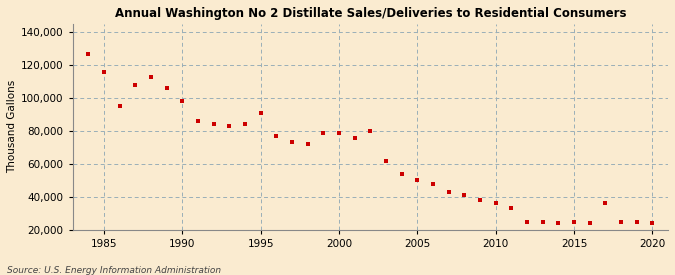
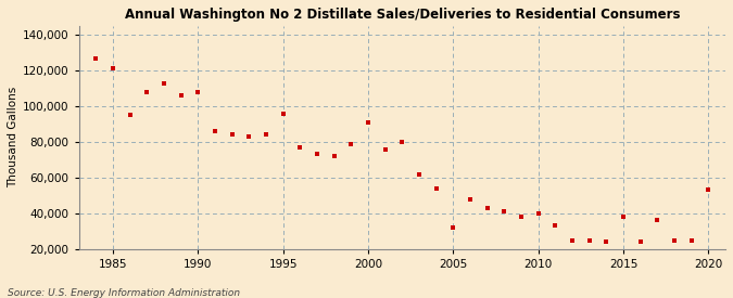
1985: 116,000 -> 121,000
1990: 98,000 -> 108,000
1995: 91,000 -> 96,000
2000: 79,000 -> 91,000
2005: 50,000 -> 32,000
2010: 36,000 -> 40,000
2015: 25,000 -> 38,000
2020: 24,000 -> 53,000
